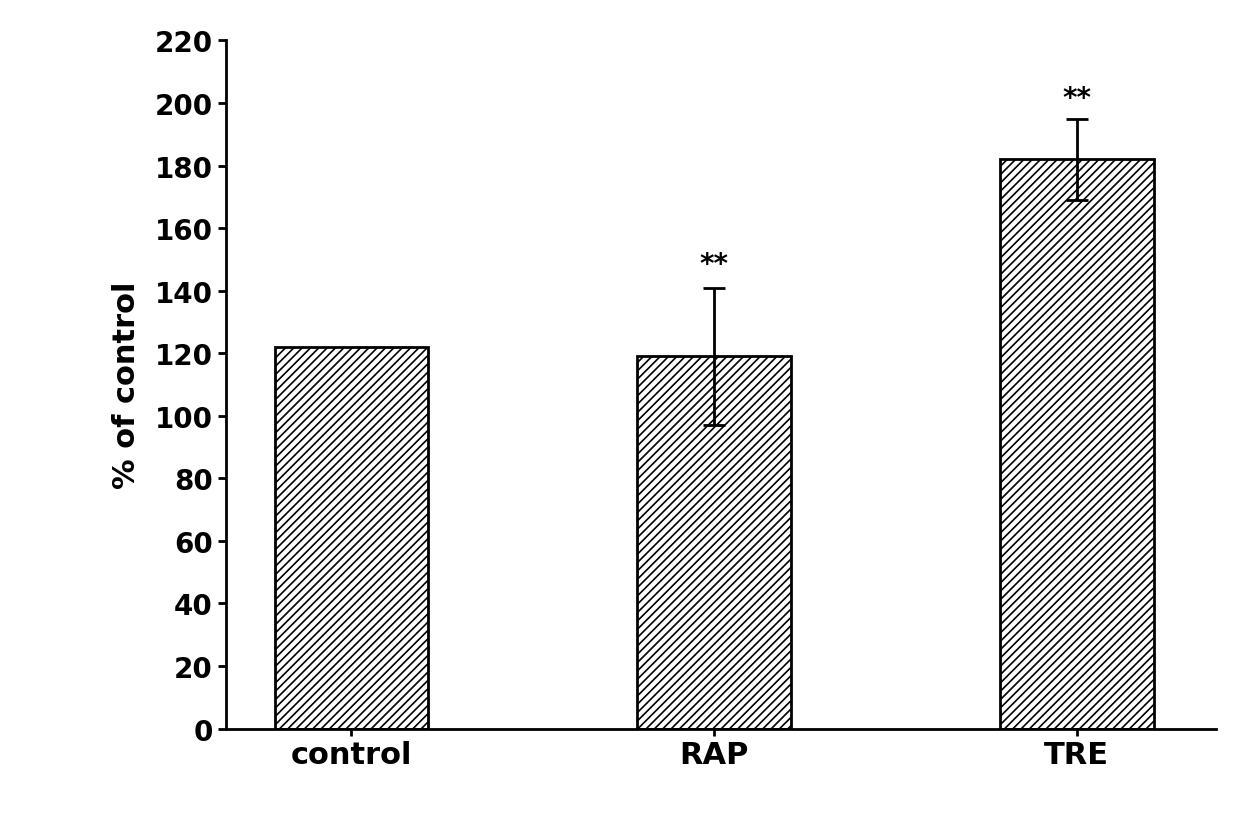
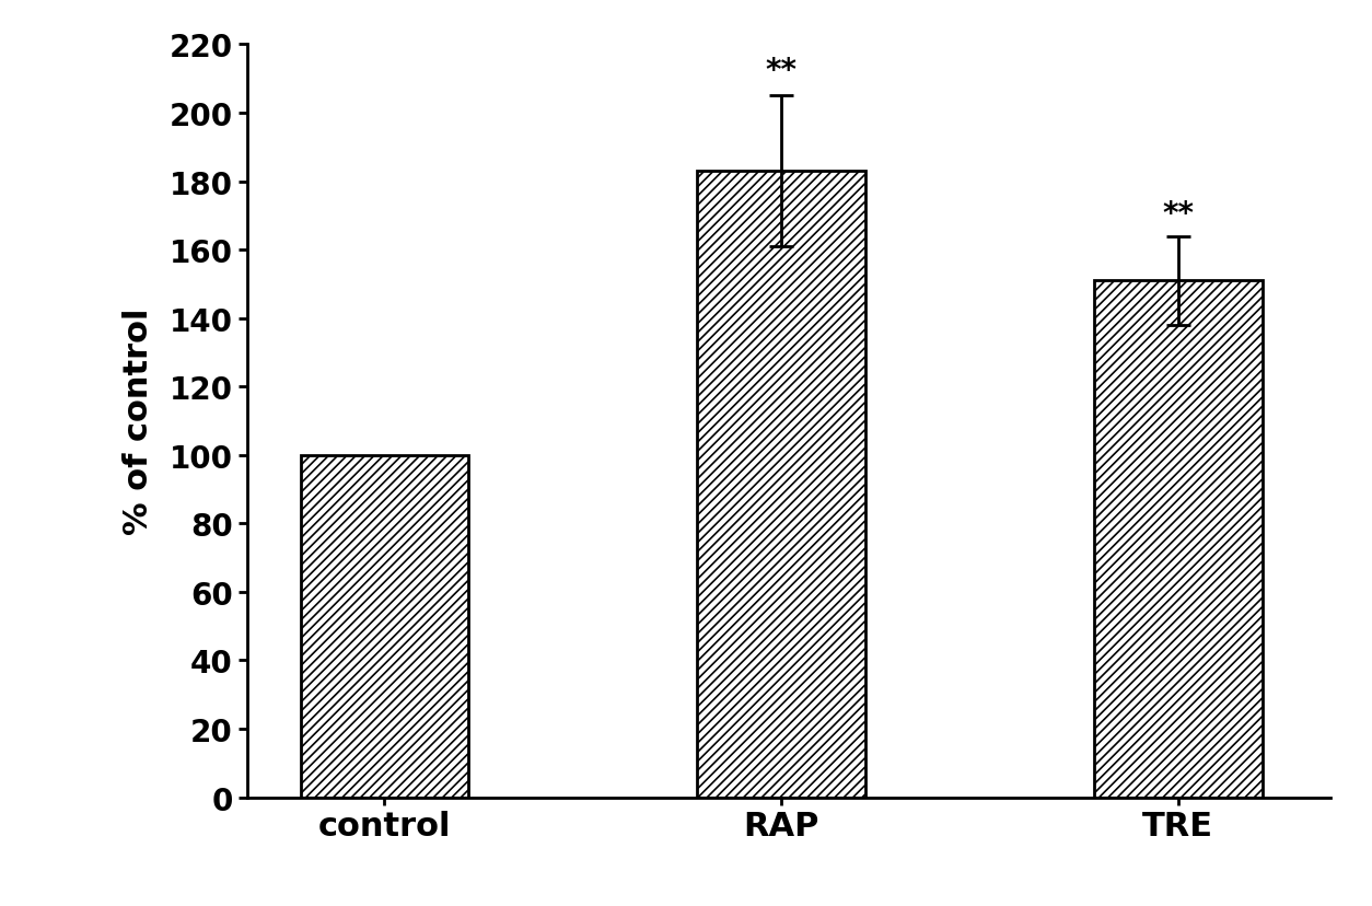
control: 122 -> 100
RAP: 119 -> 183
TRE: 182 -> 151
